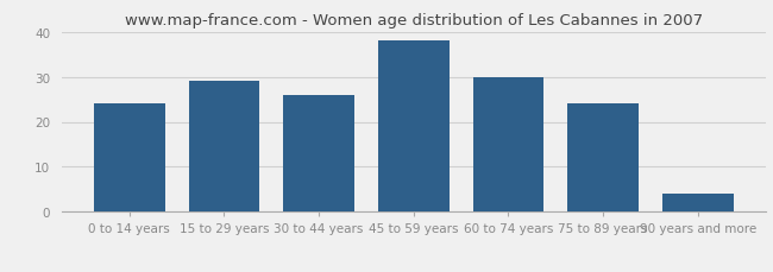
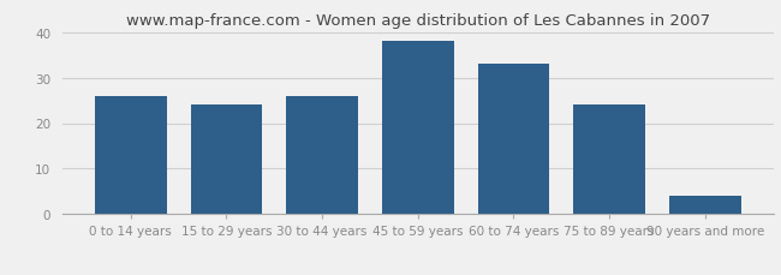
0 to 14 years: 24 -> 26
15 to 29 years: 29 -> 24
60 to 74 years: 30 -> 33
